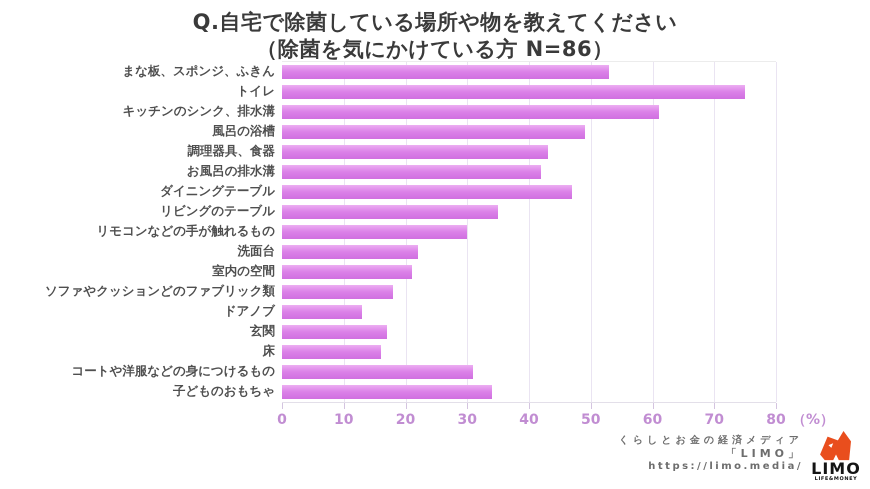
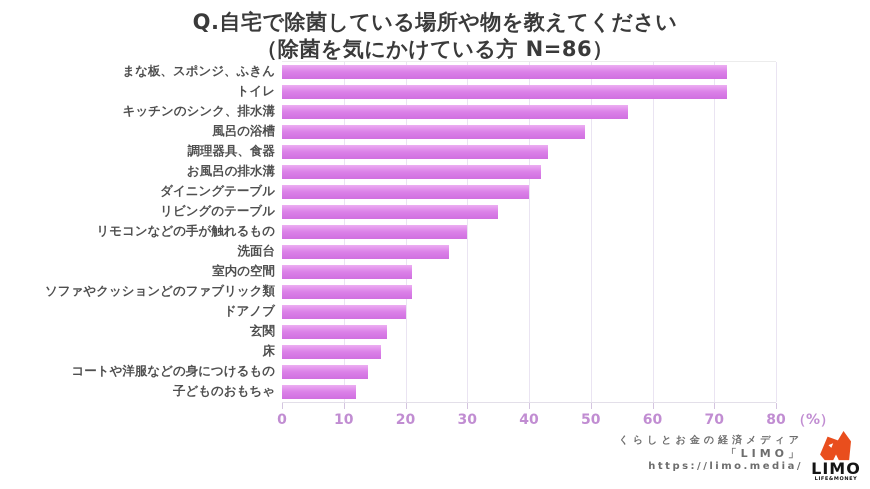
まな板、スポンジ、ふきん: 53 -> 72
トイレ: 75 -> 72
キッチンのシンク、排水溝: 61 -> 56
ダイニングテーブル: 47 -> 40
洗面台: 22 -> 27
ソファやクッションどのファブリック類: 18 -> 21
ドアノブ: 13 -> 20
コートや洋服などの身につけるもの: 31 -> 14
子どものおもちゃ: 34 -> 12
